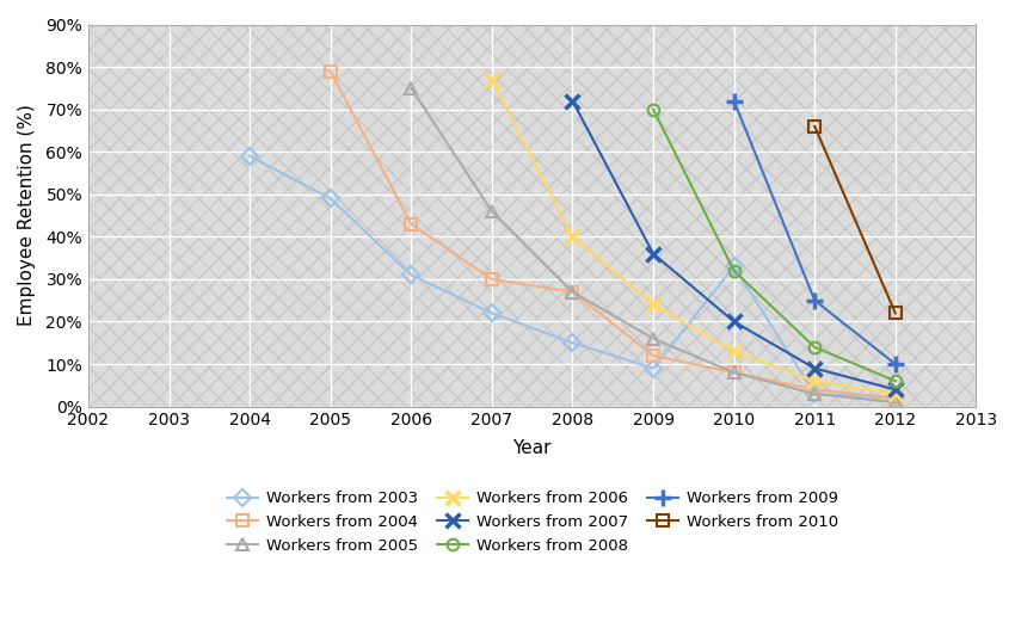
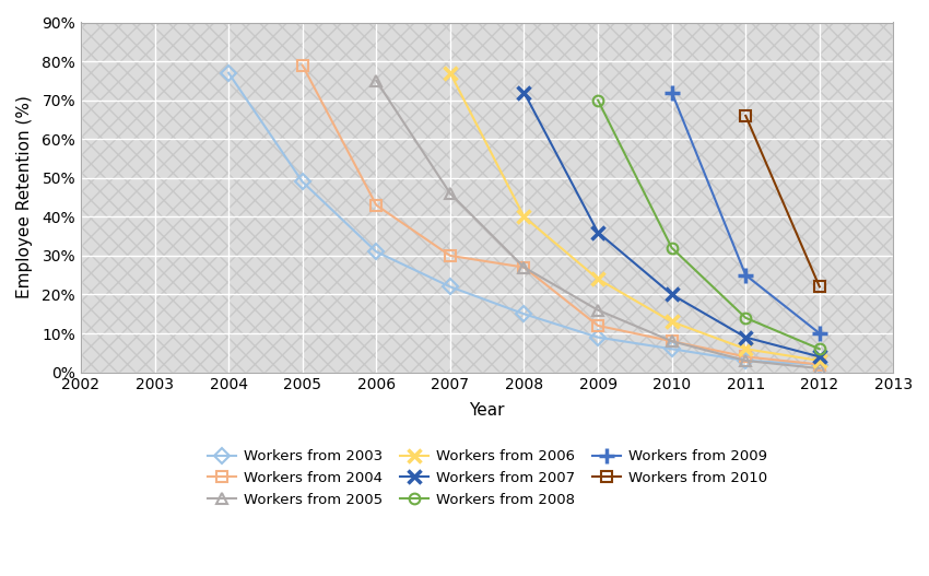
Workers from 2003/2004: 59% -> 77%
Workers from 2003/2010: 33% -> 6%
